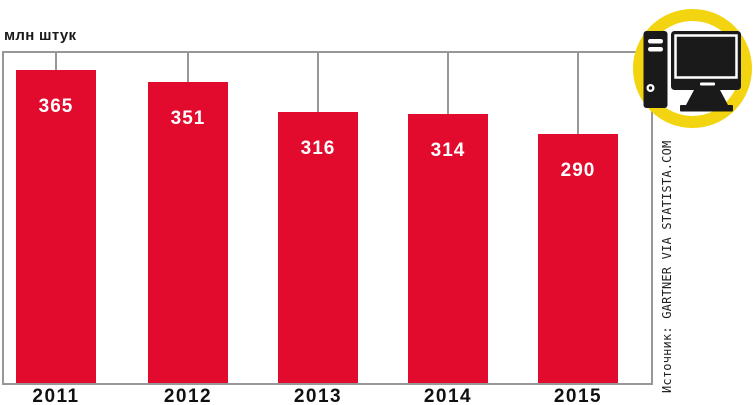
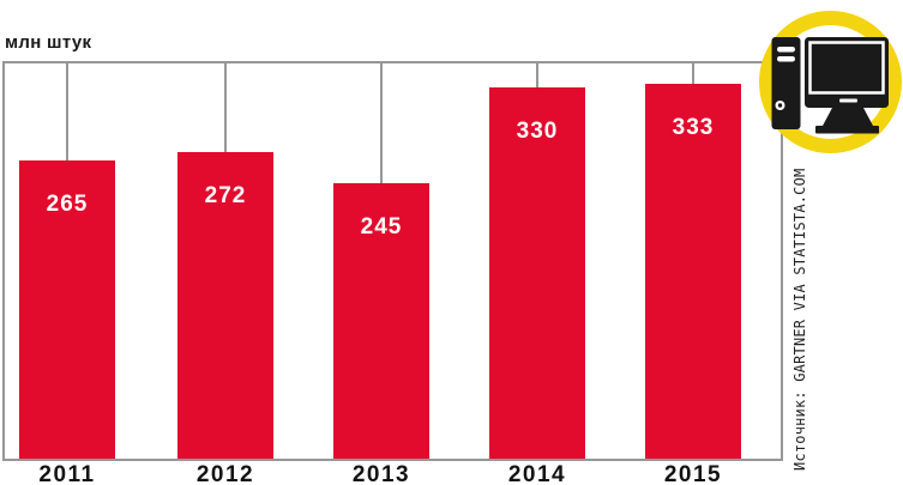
2011: 365 -> 265
2012: 351 -> 272
2013: 316 -> 245
2014: 314 -> 330
2015: 290 -> 333
